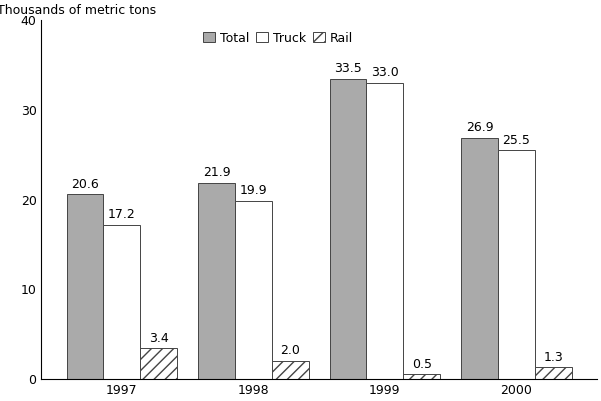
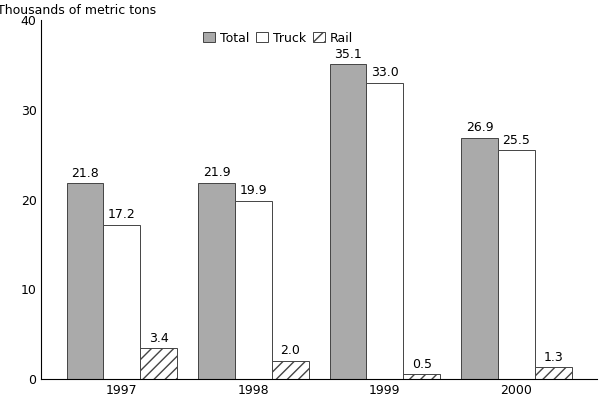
Total/1997: 20.6 -> 21.8
Total/1999: 33.5 -> 35.1
